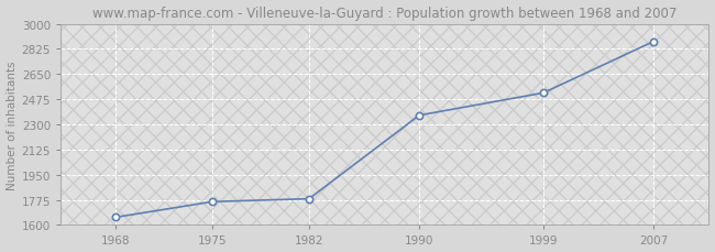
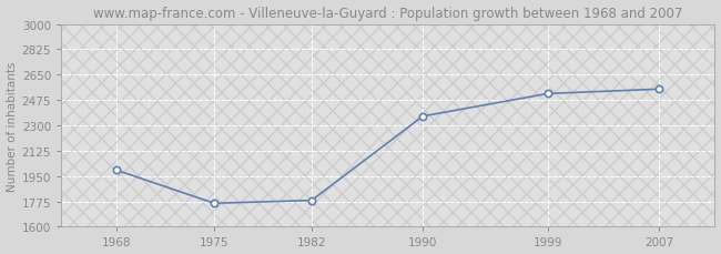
1968: 1650 -> 1990
2007: 2880 -> 2550
